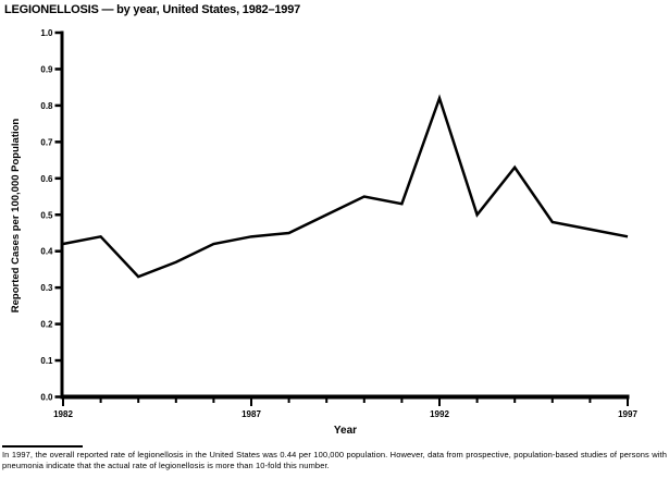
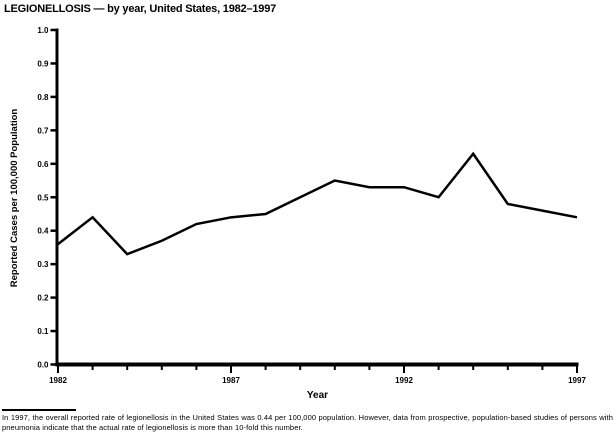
1982: 0.42 -> 0.36
1992: 0.82 -> 0.53
